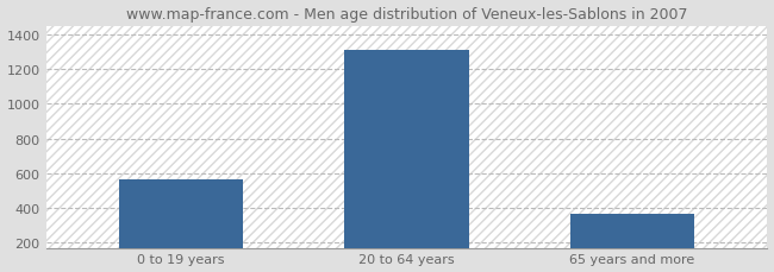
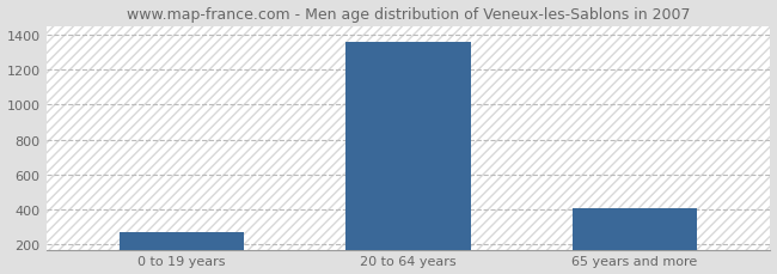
0 to 19 years: 560 -> 270
20 to 64 years: 1310 -> 1360
65 years and more: 360 -> 410
